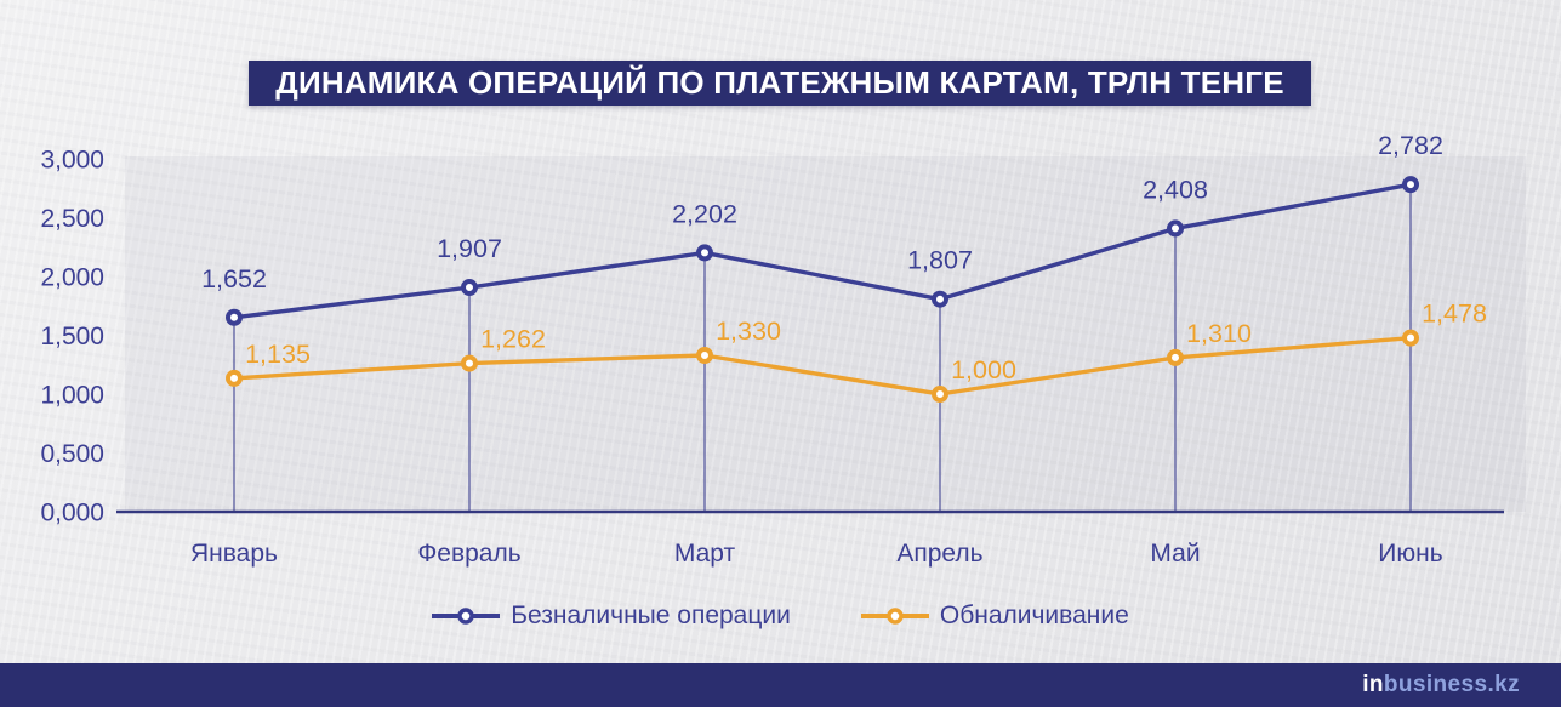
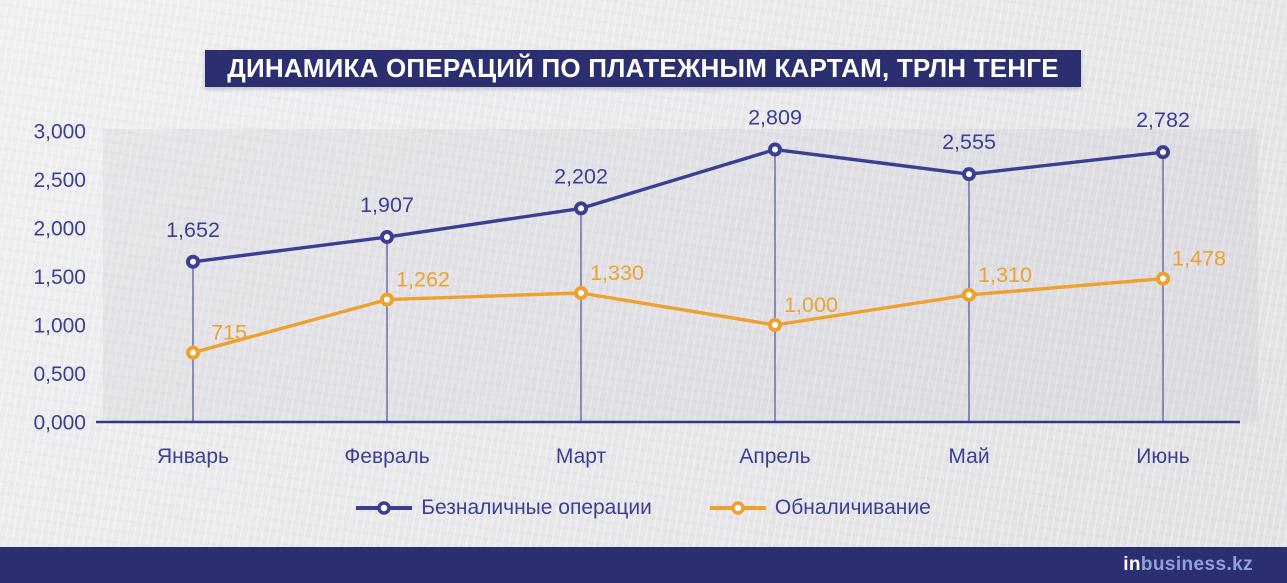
Обналичивание/Январь: 1,135 -> 715
Безналичные операции/Апрель: 1,807 -> 2,809
Безналичные операции/Май: 2,408 -> 2,555
